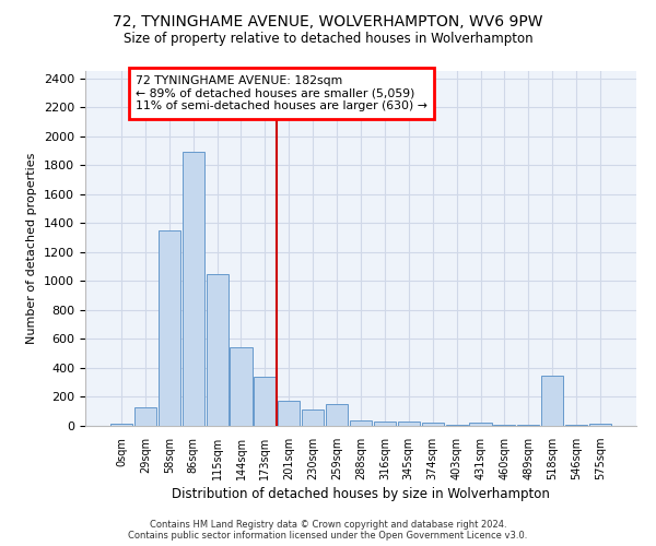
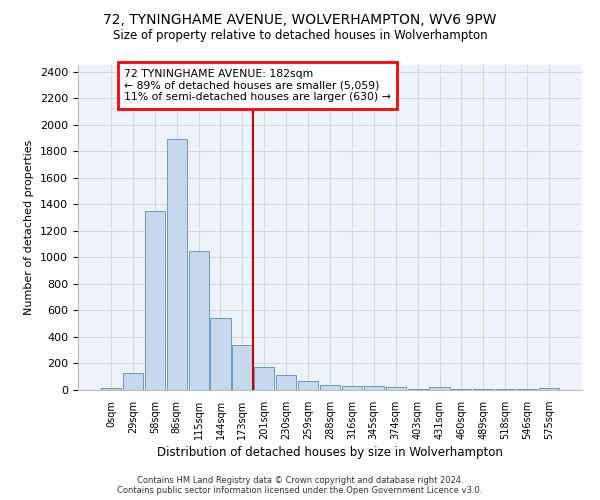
259sqm: 150 -> 60
518sqm: 350 -> 0
